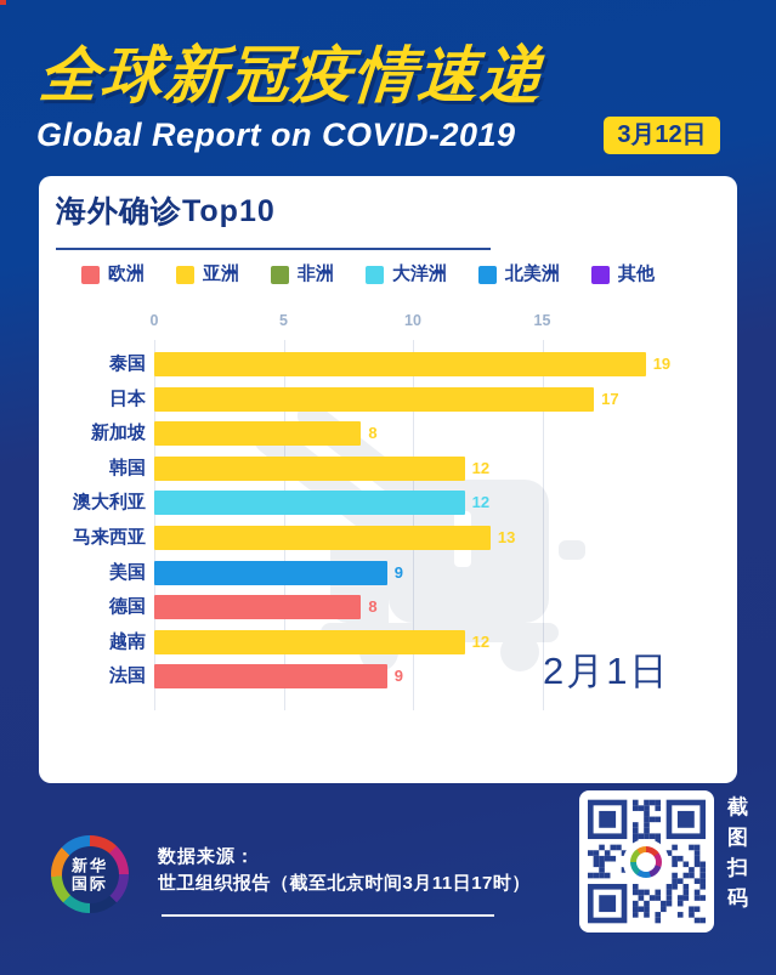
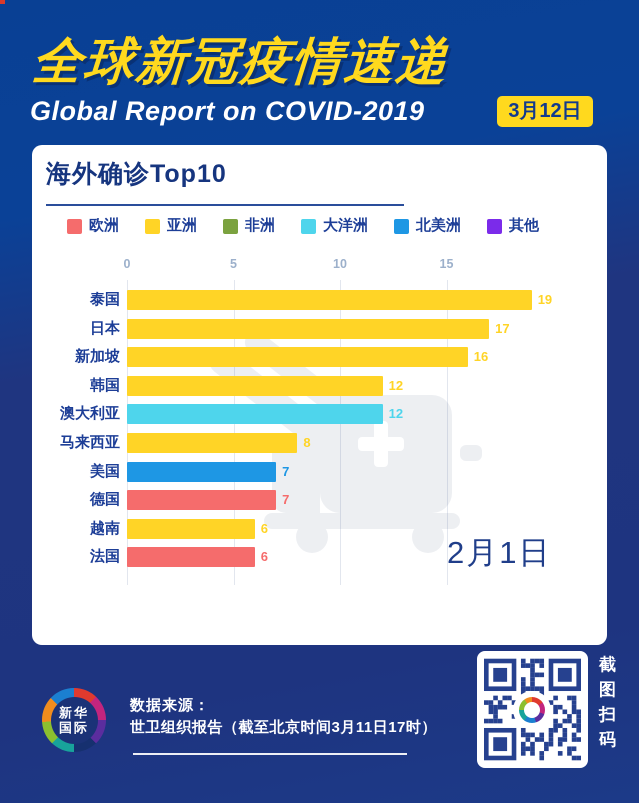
新加坡: 8 -> 16
马来西亚: 13 -> 8
美国: 9 -> 7
德国: 8 -> 7
越南: 12 -> 6
法国: 9 -> 6
